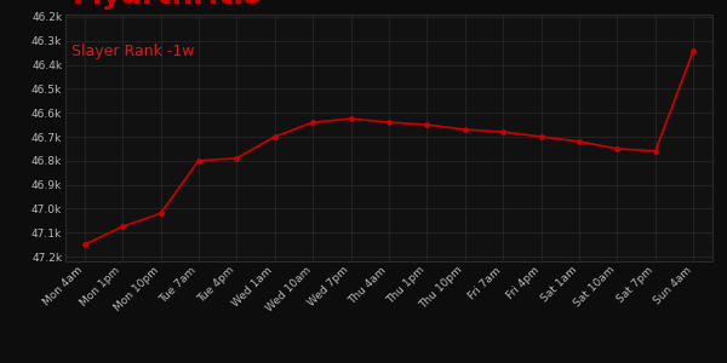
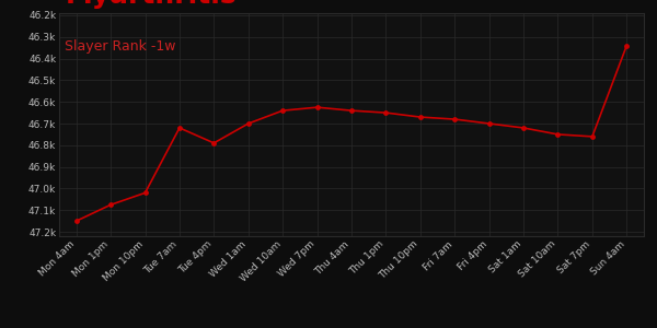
Tue 7am: 46.80k -> 46.72k
